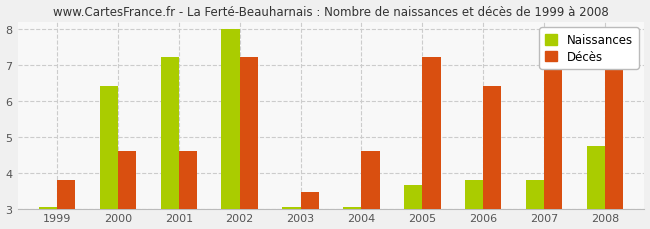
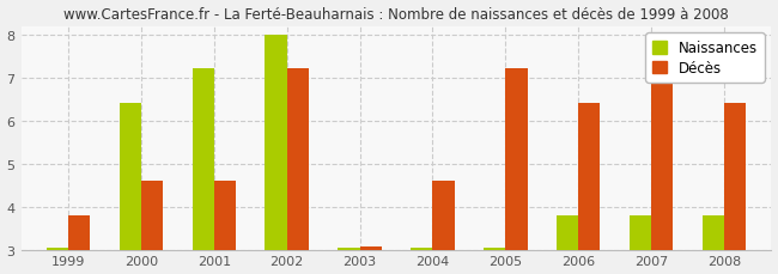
Décès/2003: 3.45 -> 3.08
Naissances/2005: 3.65 -> 3.05
Naissances/2008: 4.75 -> 3.80
Décès/2008: 6.90 -> 6.40
